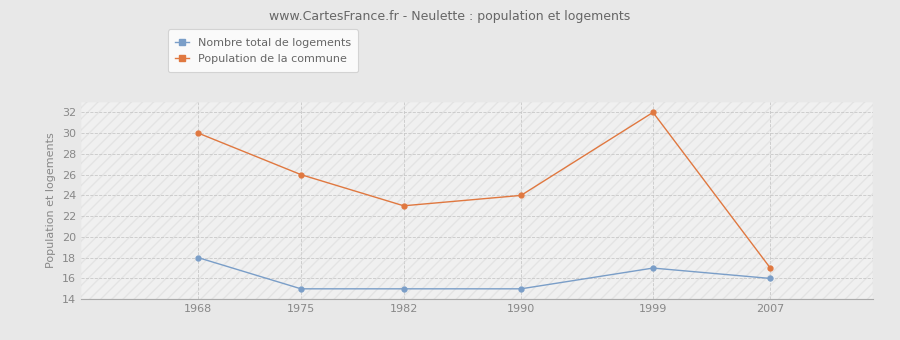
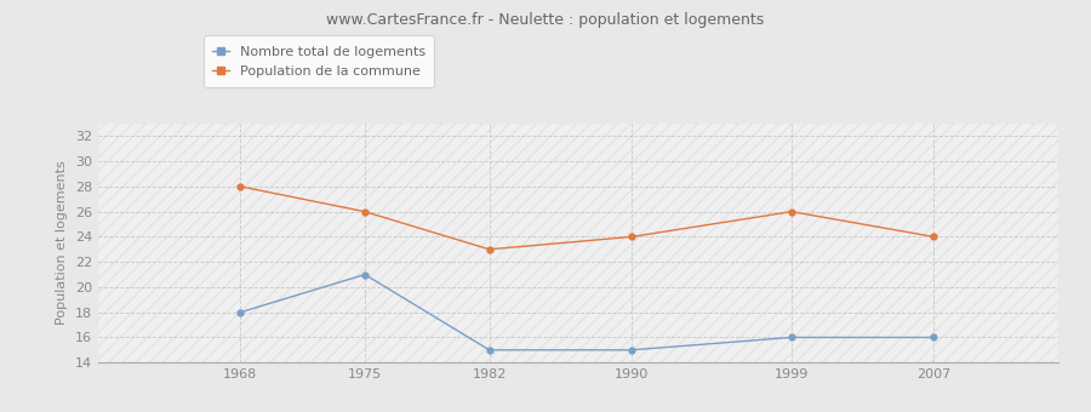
Population de la commune/1968: 30 -> 28
Nombre total de logements/1975: 15 -> 21
Nombre total de logements/1999: 17 -> 16
Population de la commune/1999: 32 -> 26
Population de la commune/2007: 17 -> 24
